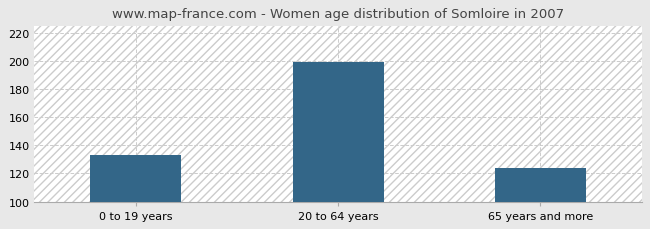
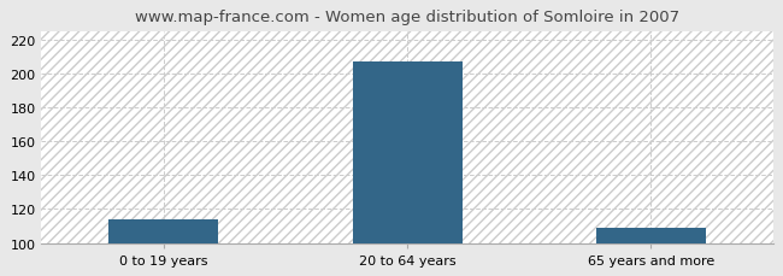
0 to 19 years: 133 -> 114
20 to 64 years: 199 -> 207
65 years and more: 124 -> 109
